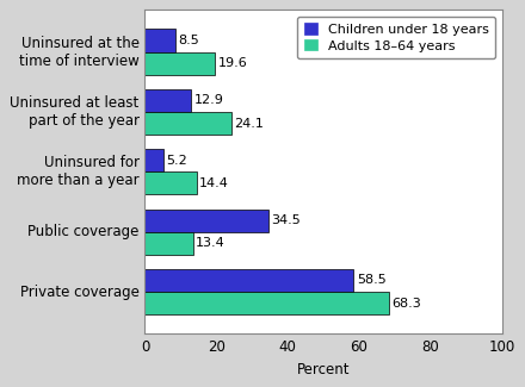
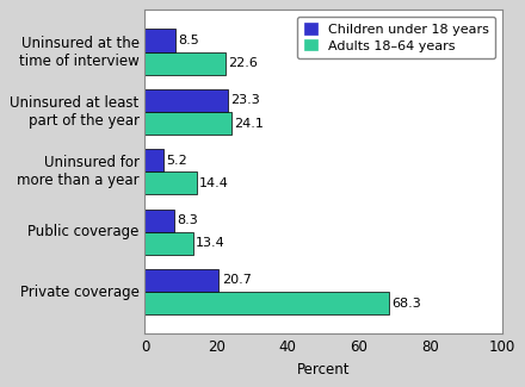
Adults 18–64 years/Uninsured at the time of interview: 19.6 -> 22.6
Children under 18 years/Uninsured at least part of the year: 12.9 -> 23.3
Children under 18 years/Public coverage: 34.5 -> 8.3
Children under 18 years/Private coverage: 58.5 -> 20.7
